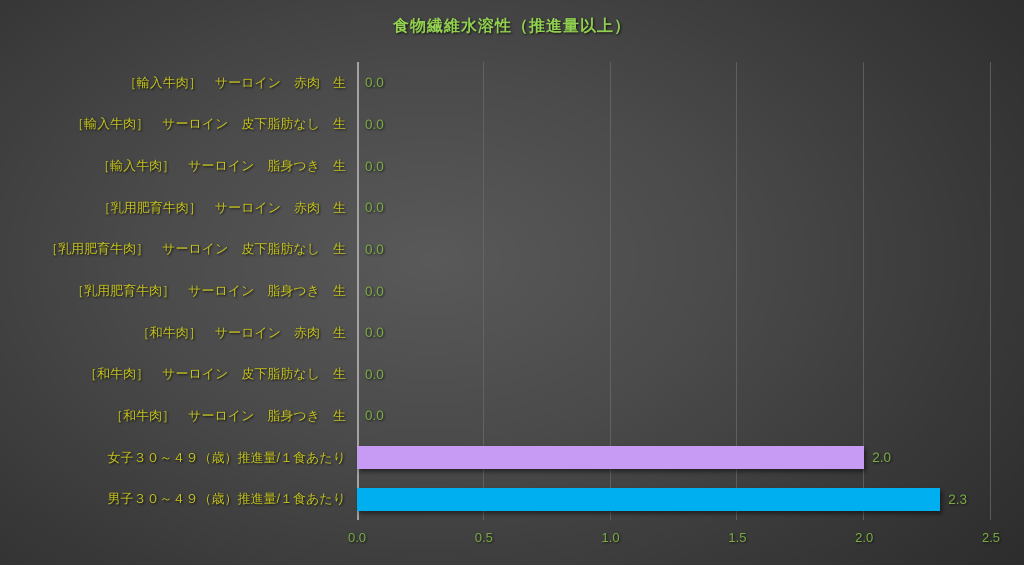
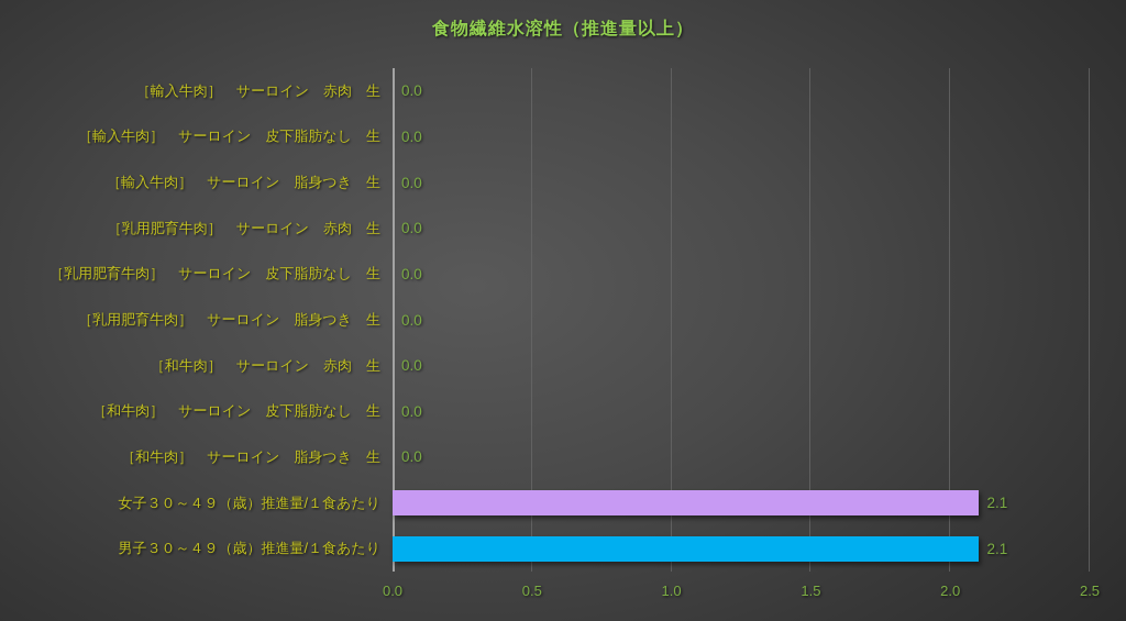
女子３０～４９（歳）推進量/１食あたり: 2.0 -> 2.1
男子３０～４９（歳）推進量/１食あたり: 2.3 -> 2.1
